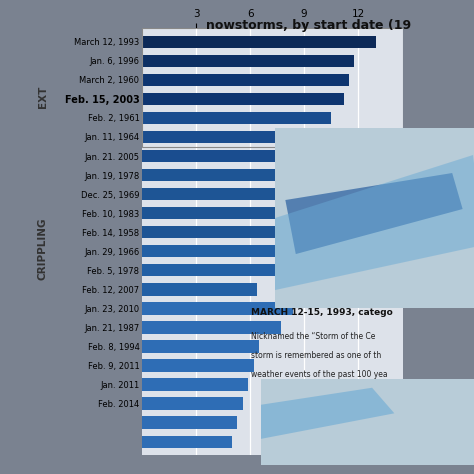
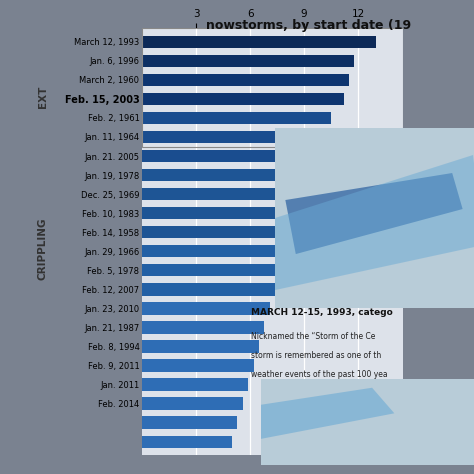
Feb. 12, 2007: 6.4 -> 7.4
Jan. 23, 2010: 8.4 -> 7.1
Jan. 21, 1987: 7.7 -> 6.8
